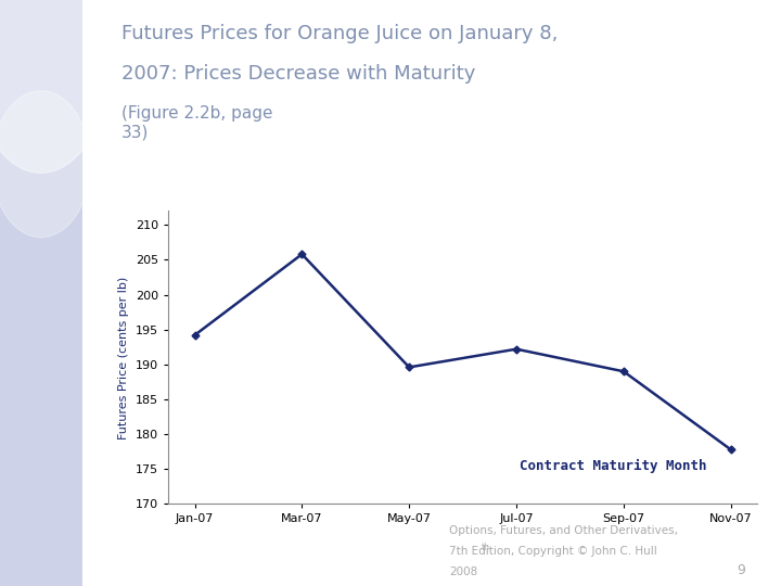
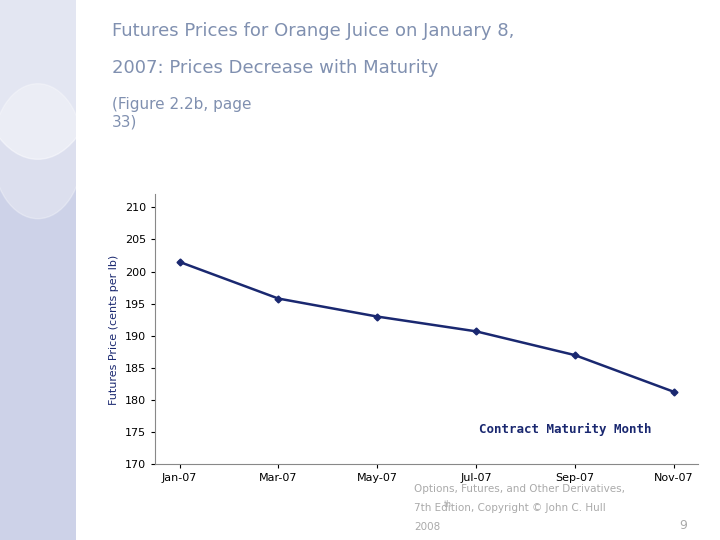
Jan-07: 194.2 -> 201.5
Mar-07: 205.8 -> 195.8
May-07: 189.6 -> 193.0
Jul-07: 192.2 -> 190.7
Sep-07: 189.0 -> 187.0
Nov-07: 177.8 -> 181.3
